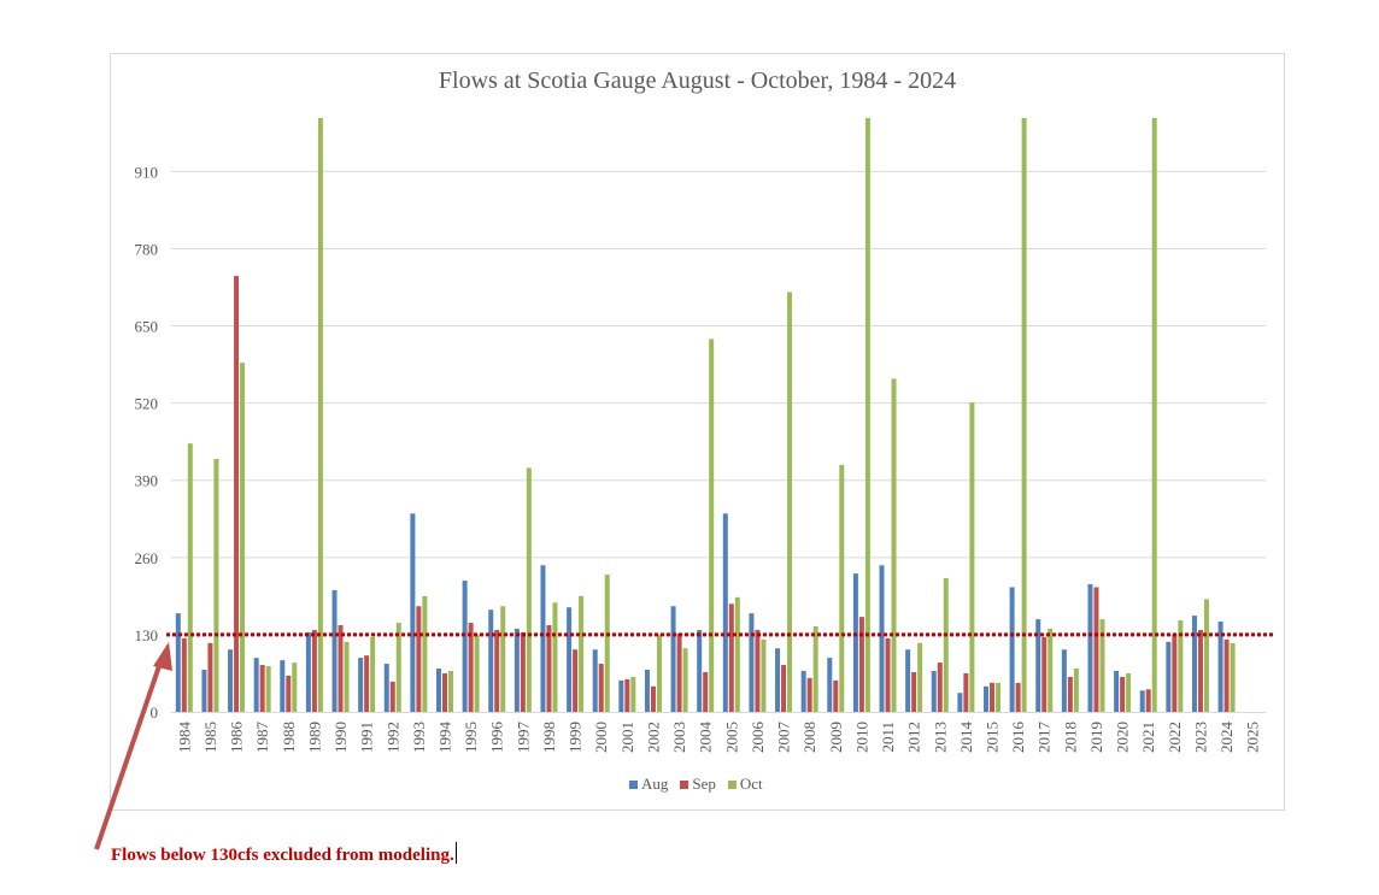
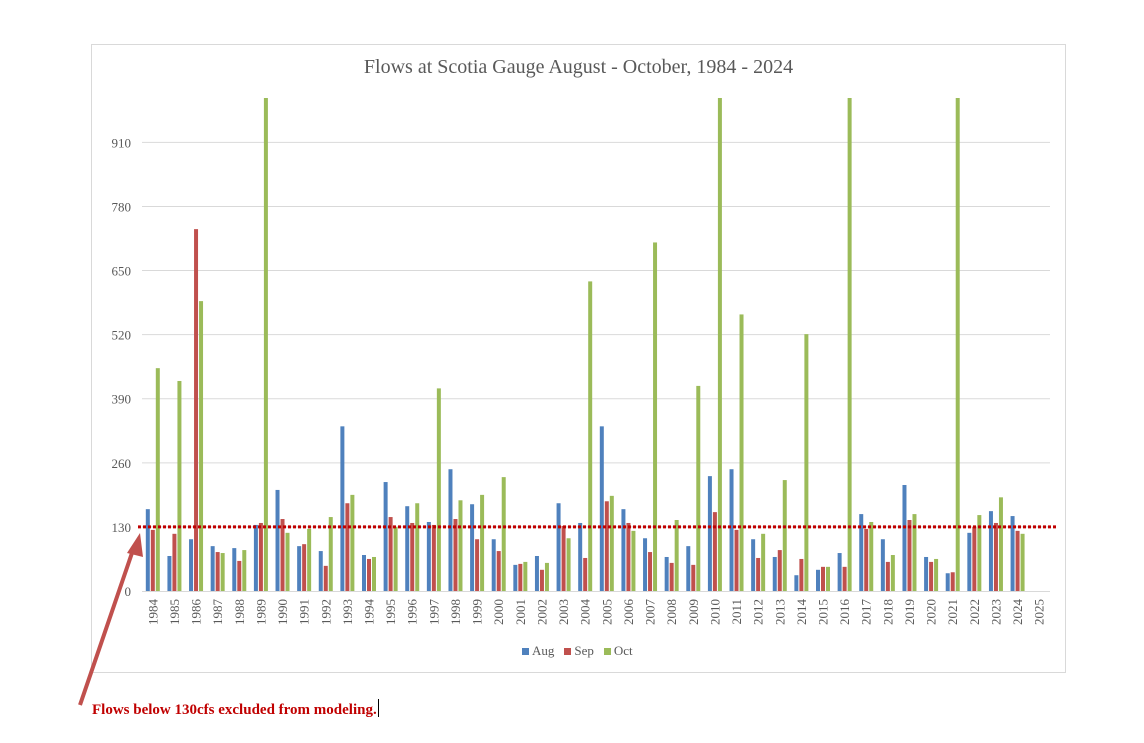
Oct/2002: 130 -> 60
Aug/2016: 210 -> 80
Sep/2019: 210 -> 140
